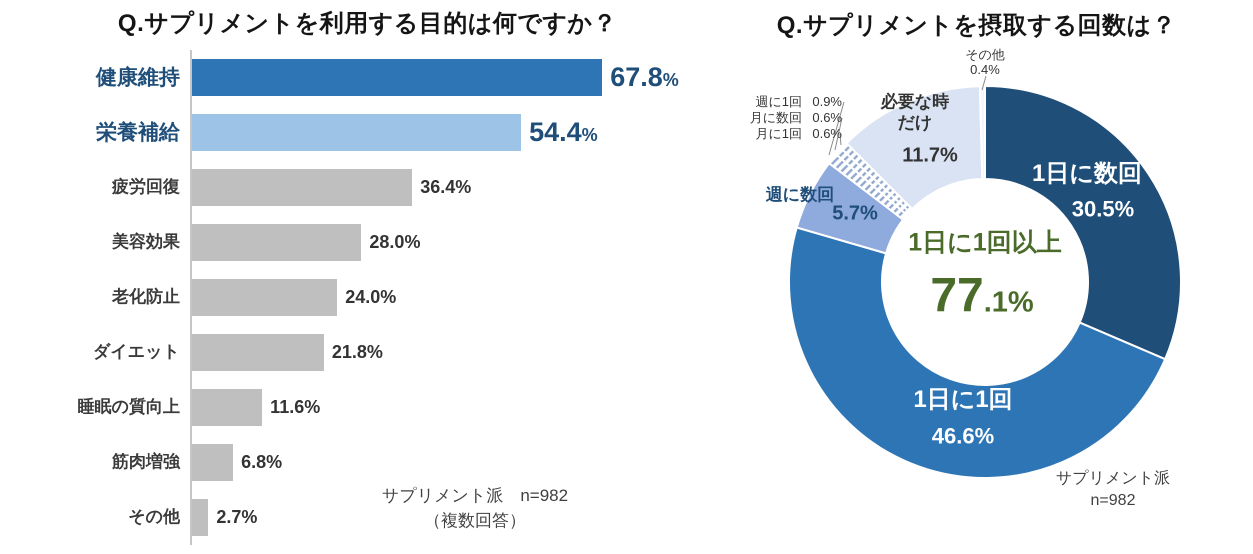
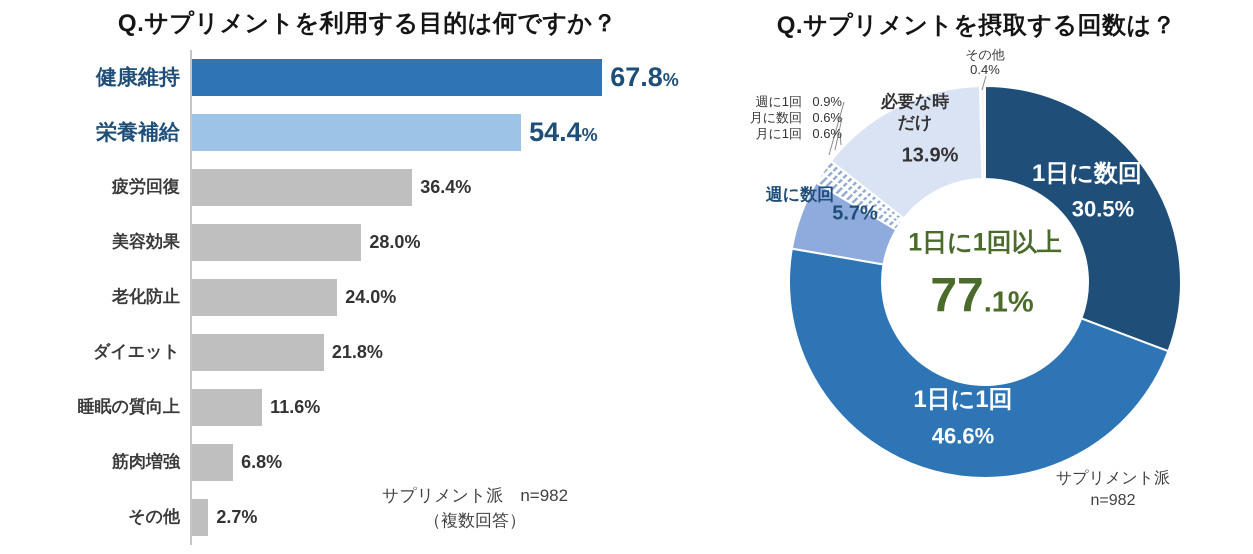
Q.サプリメントを摂取する回数は？/必要な時だけ: 11.7% -> 13.9%
